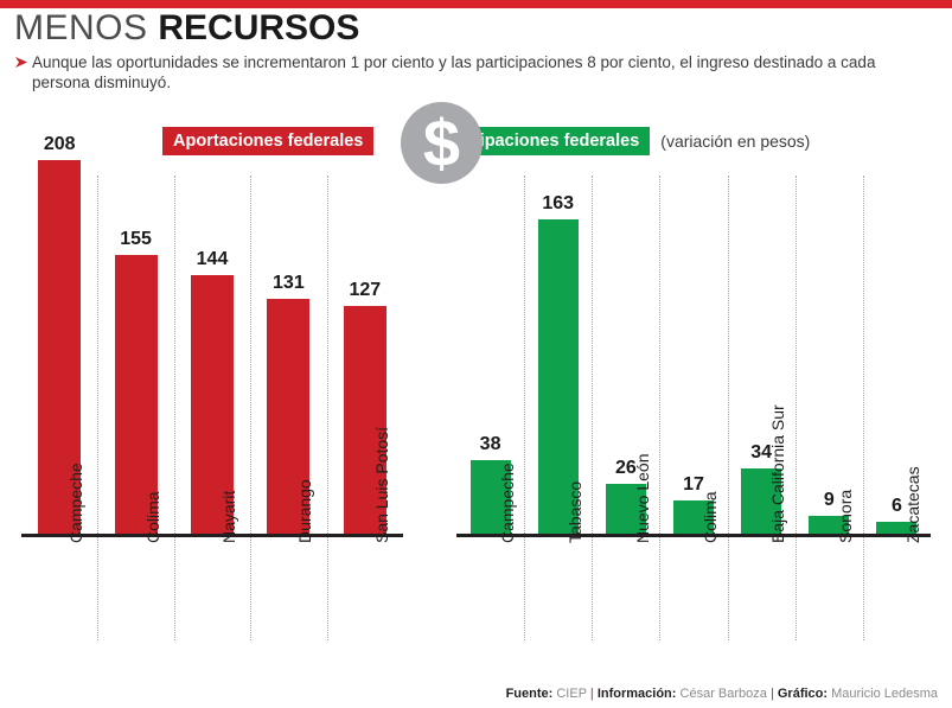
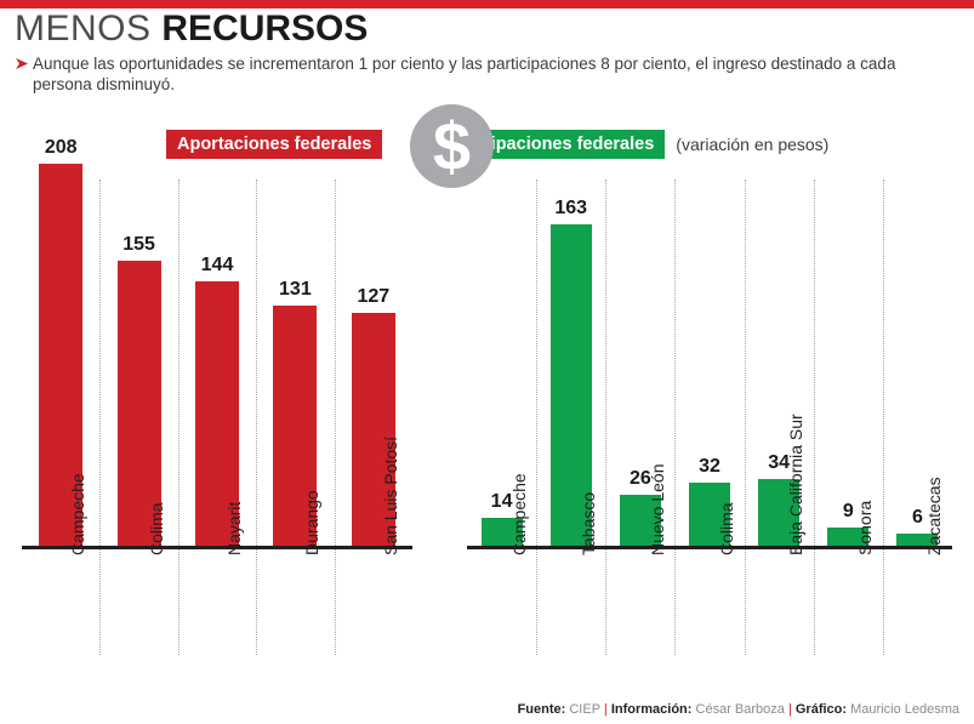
Participaciones federales/Campeche: 38 -> 14
Participaciones federales/Colima: 17 -> 32
